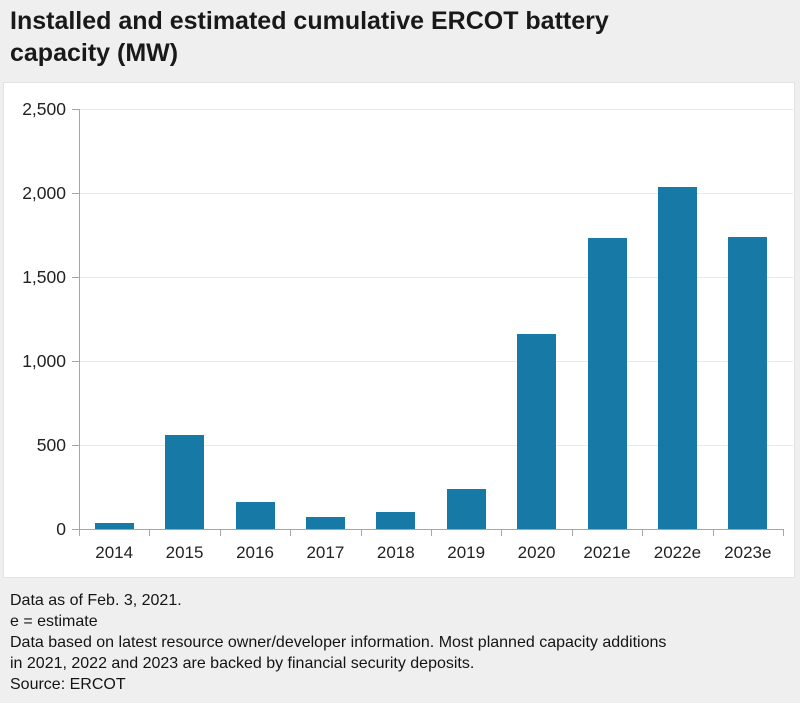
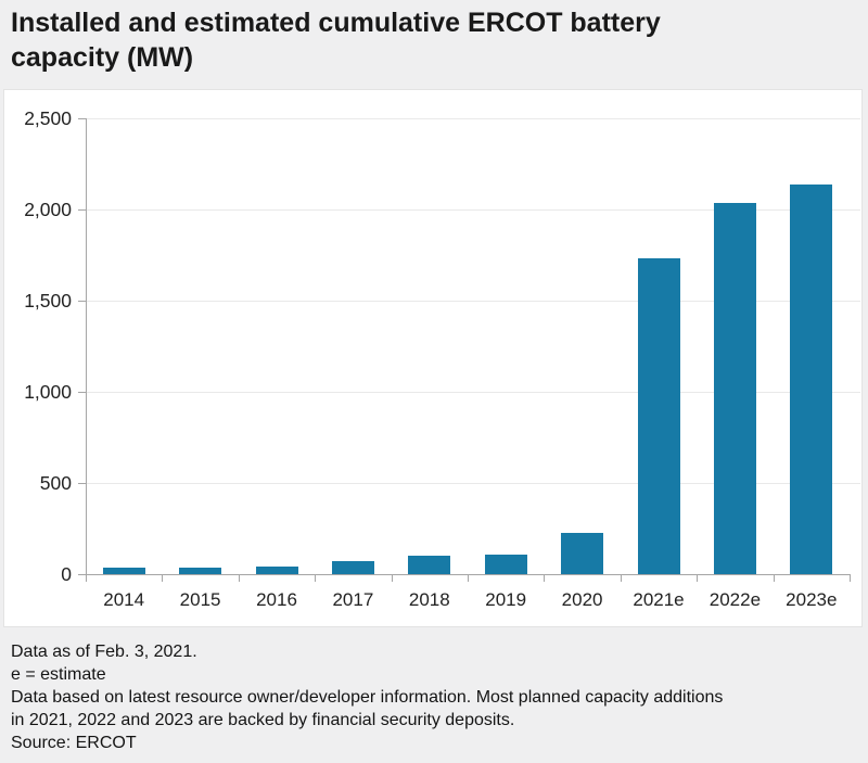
2015: 560 -> 40
2016: 160 -> 40
2019: 240 -> 110
2020: 1160 -> 220
2023e: 1740 -> 2140
